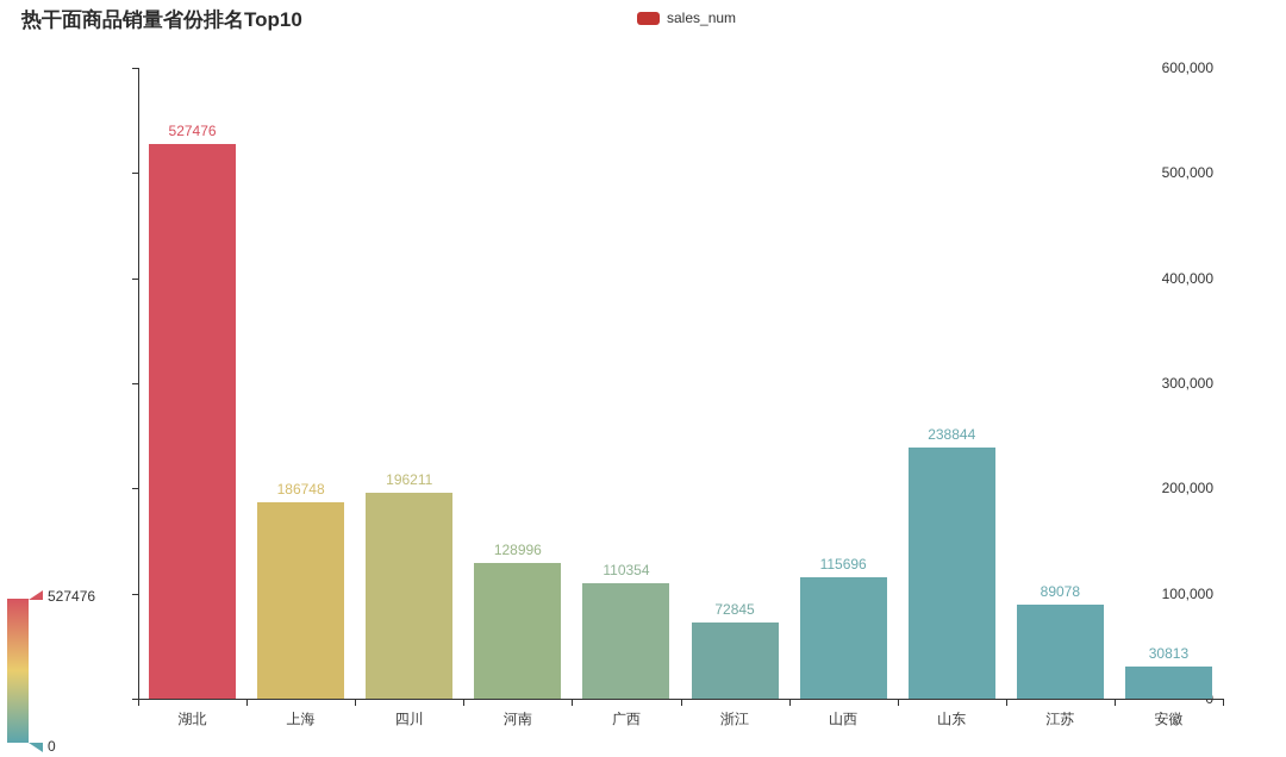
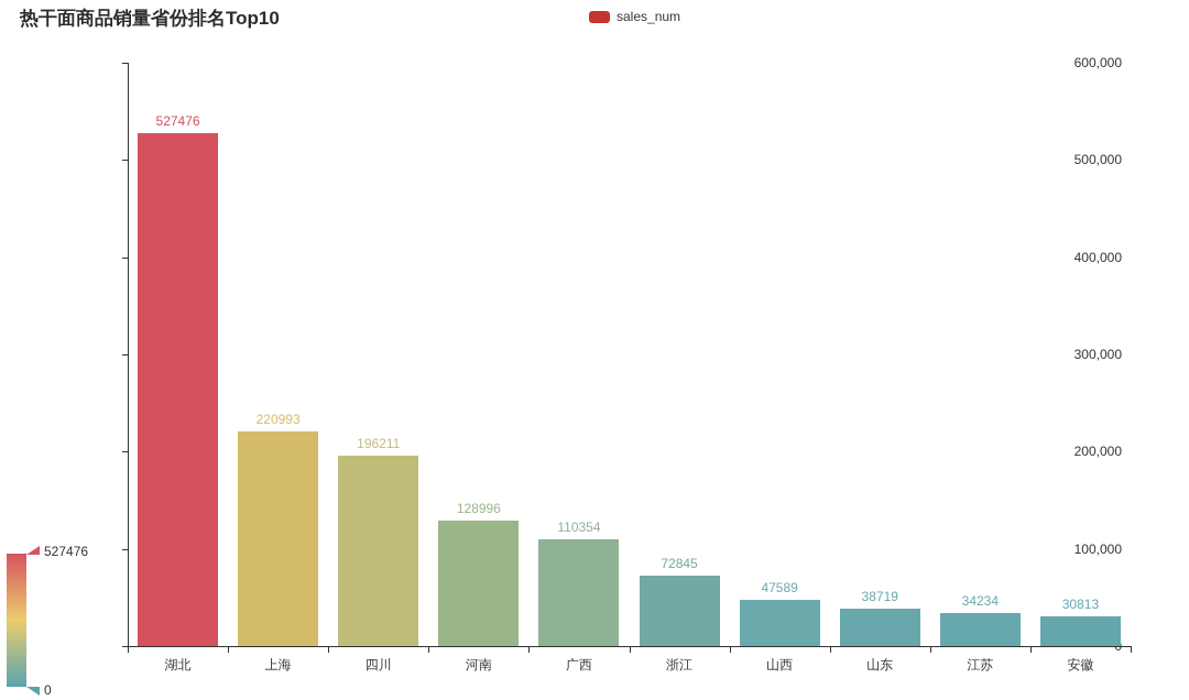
上海: 186748 -> 220993
山西: 115696 -> 47589
山东: 238844 -> 38719
江苏: 89078 -> 34234
